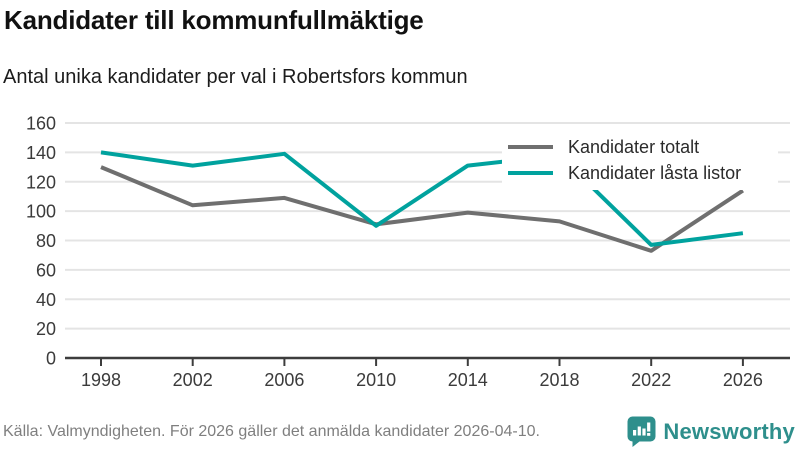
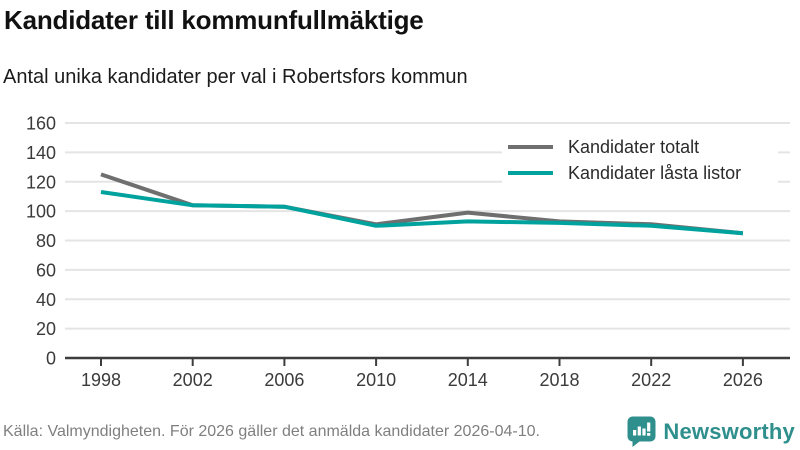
Kandidater totalt/1998: 130 -> 125
Kandidater låsta listor/1998: 140 -> 113
Kandidater låsta listor/2002: 131 -> 104
Kandidater totalt/2006: 109 -> 103
Kandidater låsta listor/2006: 139 -> 103
Kandidater låsta listor/2014: 131 -> 93
Kandidater låsta listor/2018: 138 -> 92
Kandidater totalt/2022: 73 -> 91
Kandidater låsta listor/2022: 77 -> 90
Kandidater totalt/2026: 114 -> 85
